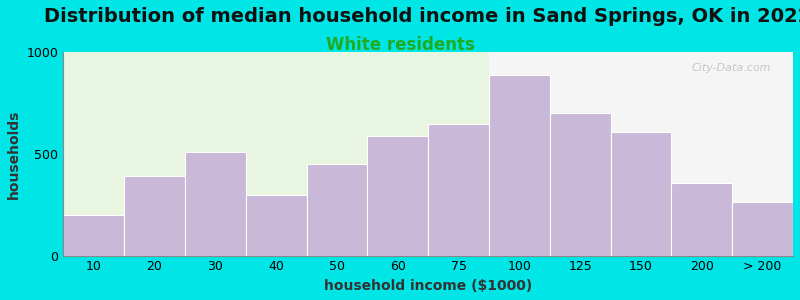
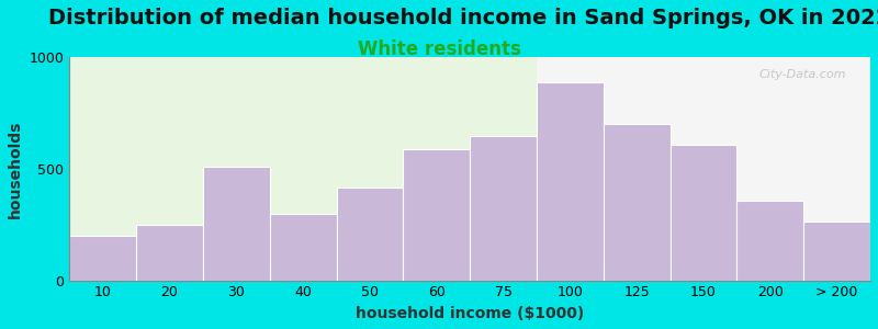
20: 390 -> 250
50: 450 -> 415
